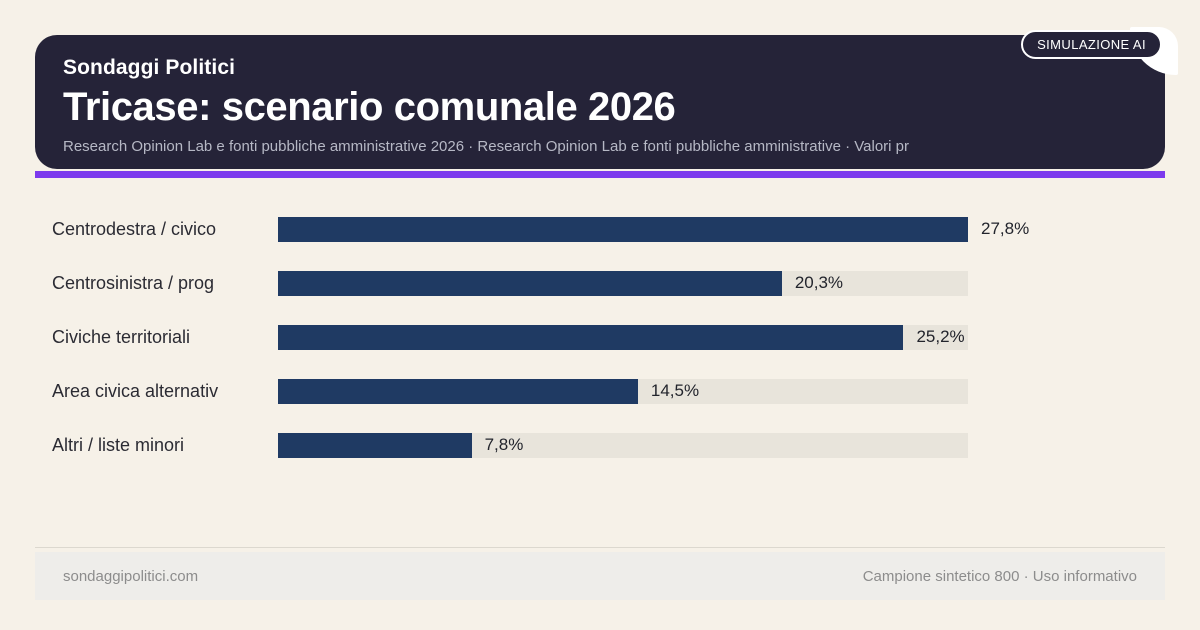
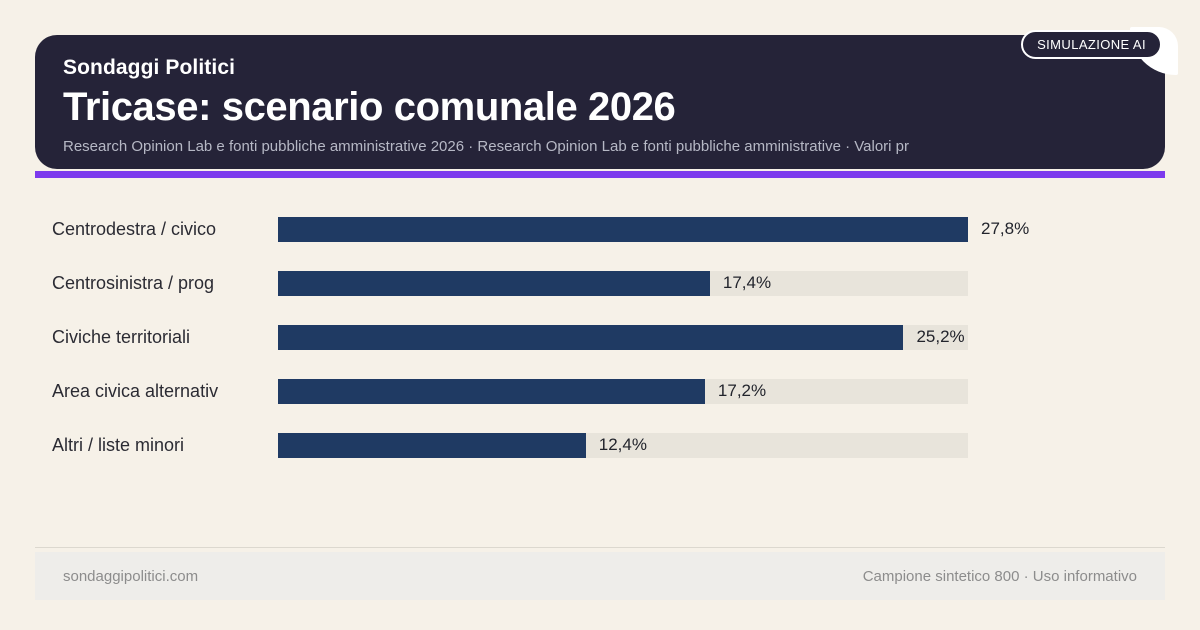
Centrosinistra / prog: 20,3% -> 17,4%
Area civica alternativ: 14,5% -> 17,2%
Altri / liste minori: 7,8% -> 12,4%
